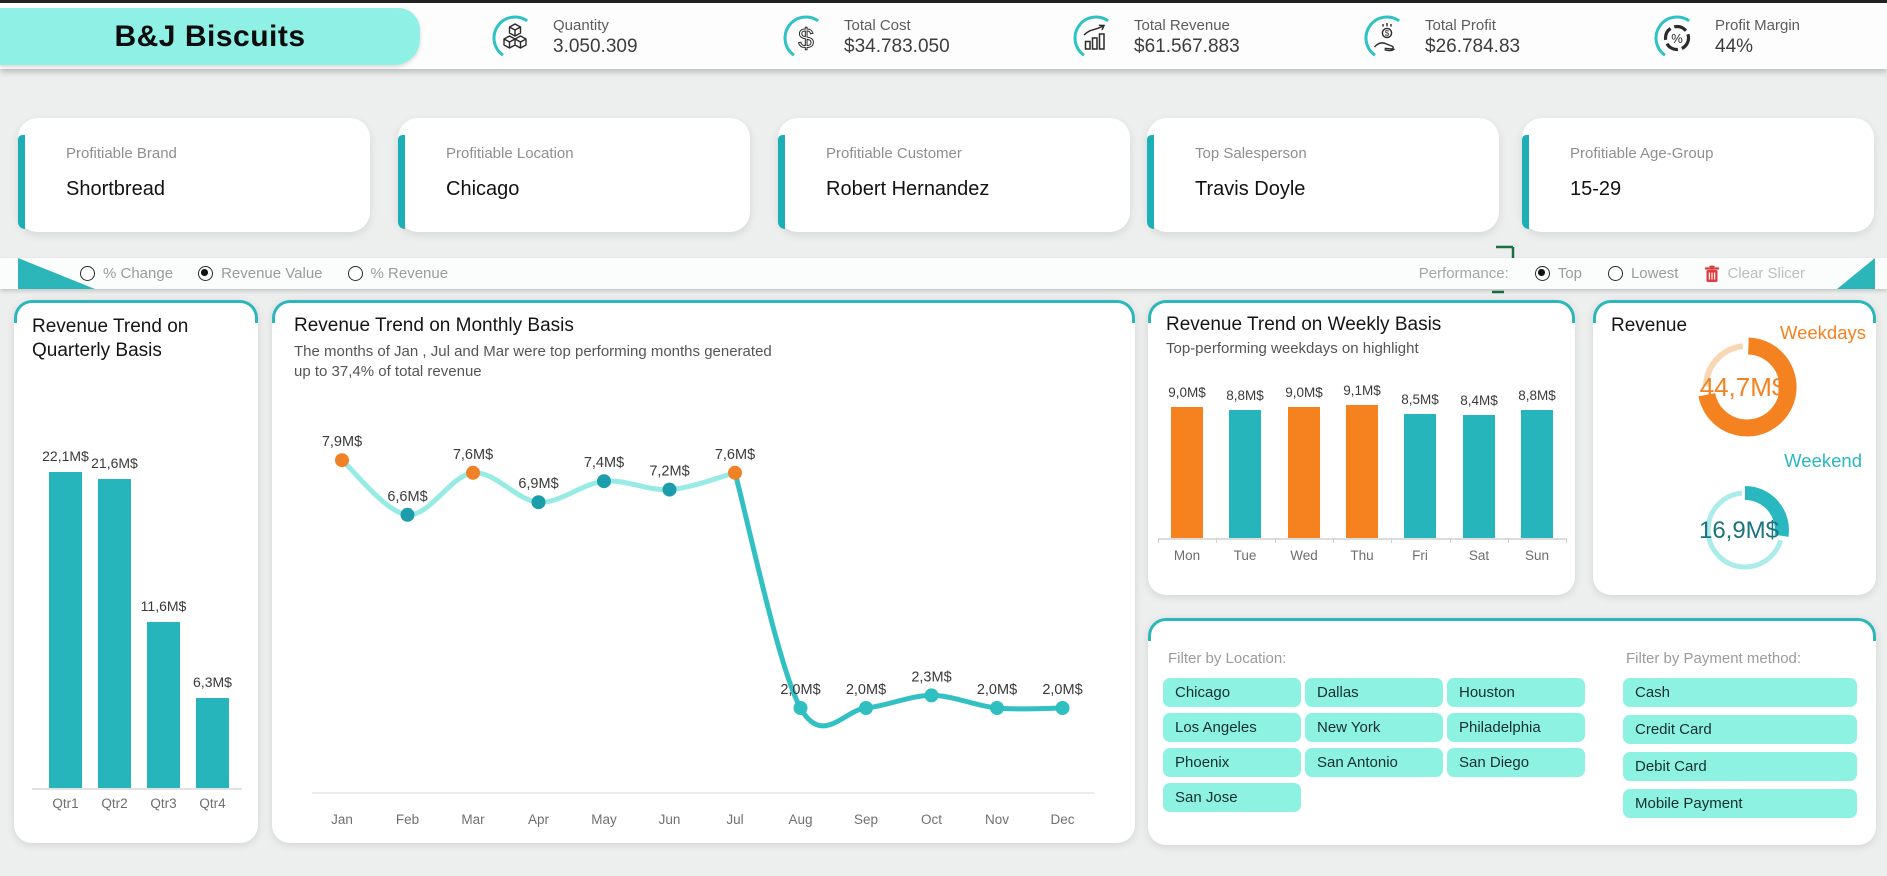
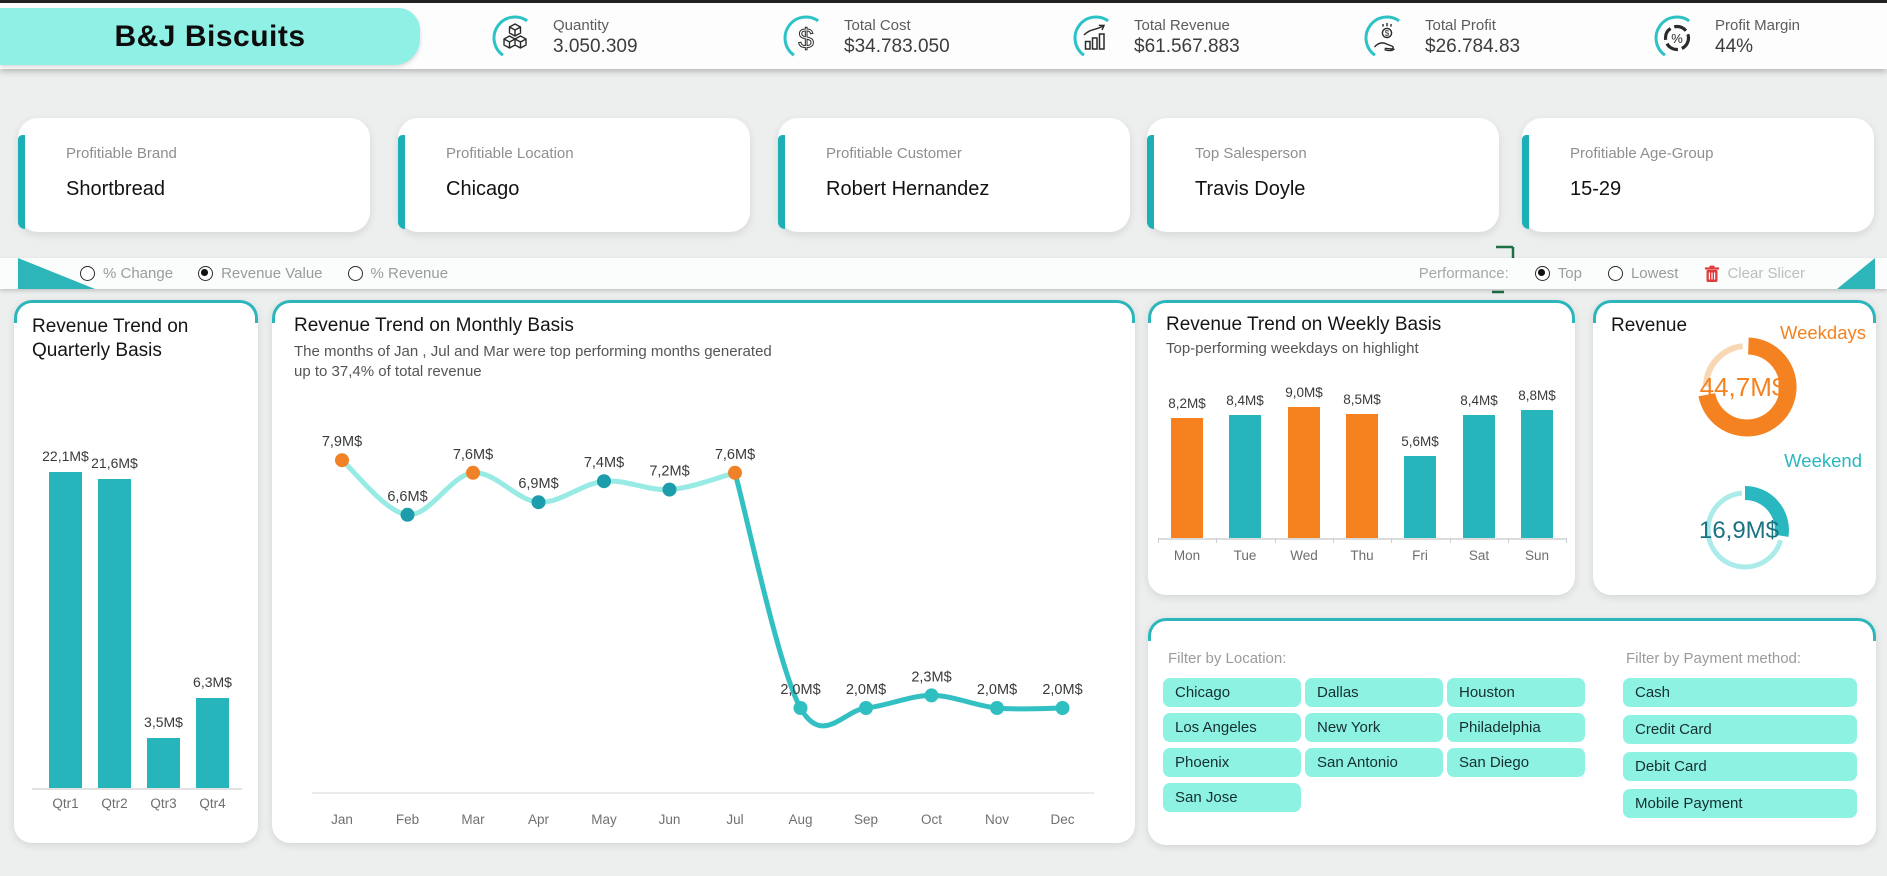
Revenue Trend on Quarterly Basis/Qtr3: 11,6 -> 3,5
Revenue Trend on Weekly Basis/Mon: 9,0 -> 8,2
Revenue Trend on Weekly Basis/Tue: 8,8 -> 8,4
Revenue Trend on Weekly Basis/Thu: 9,1 -> 8,5
Revenue Trend on Weekly Basis/Fri: 8,5 -> 5,6
